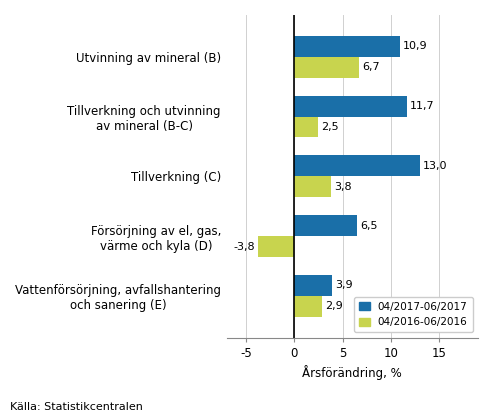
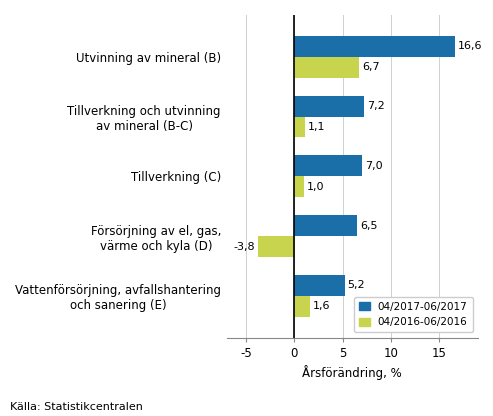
04/2017-06/2017/Utvinning av mineral (B): 10,9 -> 16,6
04/2017-06/2017/Tillverkning och utvinning av mineral (B-C): 11,7 -> 7,2
04/2016-06/2016/Tillverkning och utvinning av mineral (B-C): 2,5 -> 1,1
04/2017-06/2017/Tillverkning (C): 13,0 -> 7,0
04/2016-06/2016/Tillverkning (C): 3,8 -> 1,0
04/2017-06/2017/Vattenförsörjning, avfallshantering och sanering (E): 3,9 -> 5,2
04/2016-06/2016/Vattenförsörjning, avfallshantering och sanering (E): 2,9 -> 1,6
